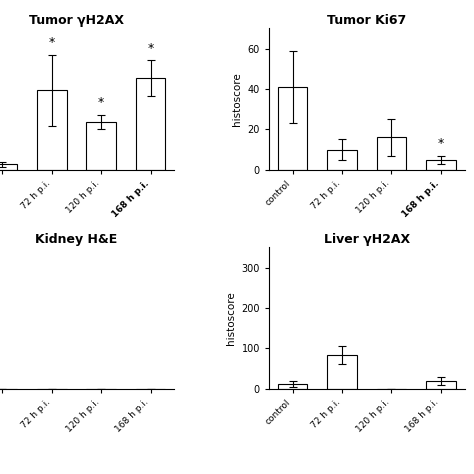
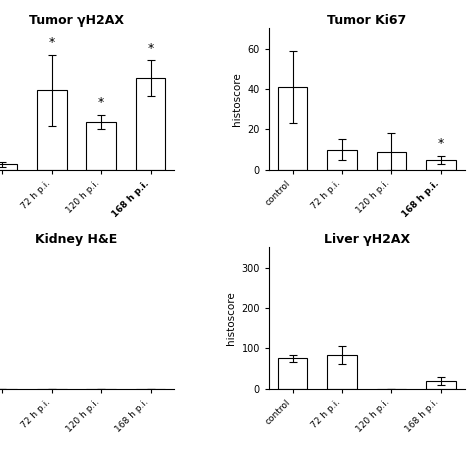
Tumor Ki67/120 h p.i.: 16 -> 9
Liver γH2AX/control: 12 -> 75
